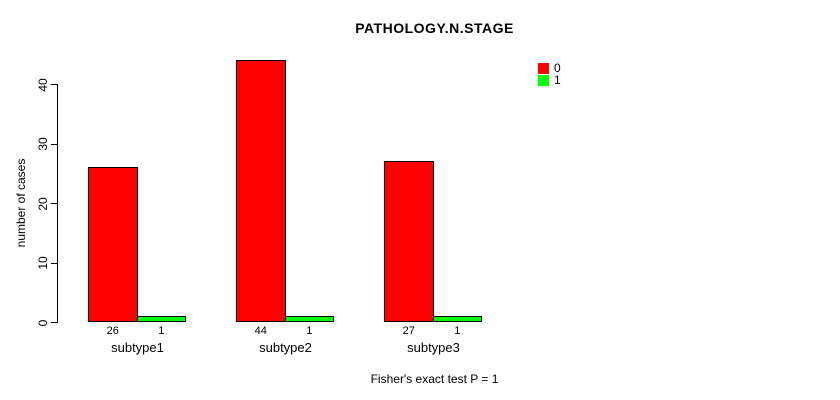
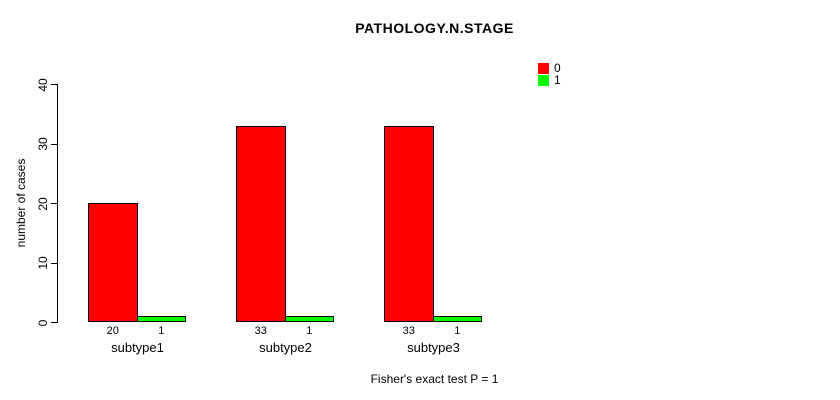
0/subtype1: 26 -> 20
0/subtype2: 44 -> 33
0/subtype3: 27 -> 33
